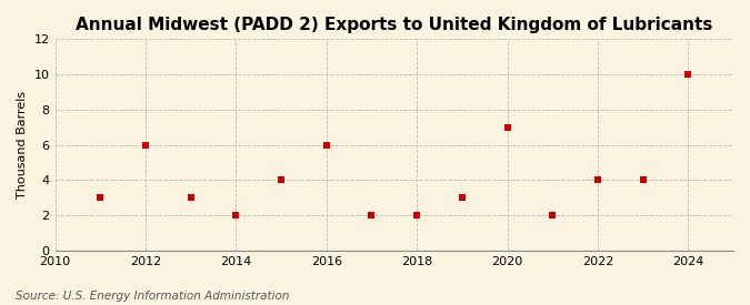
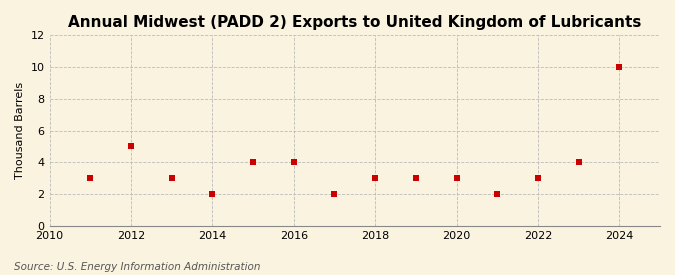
2012: 6 -> 5
2016: 6 -> 4
2018: 2 -> 3
2020: 7 -> 3
2022: 4 -> 3
